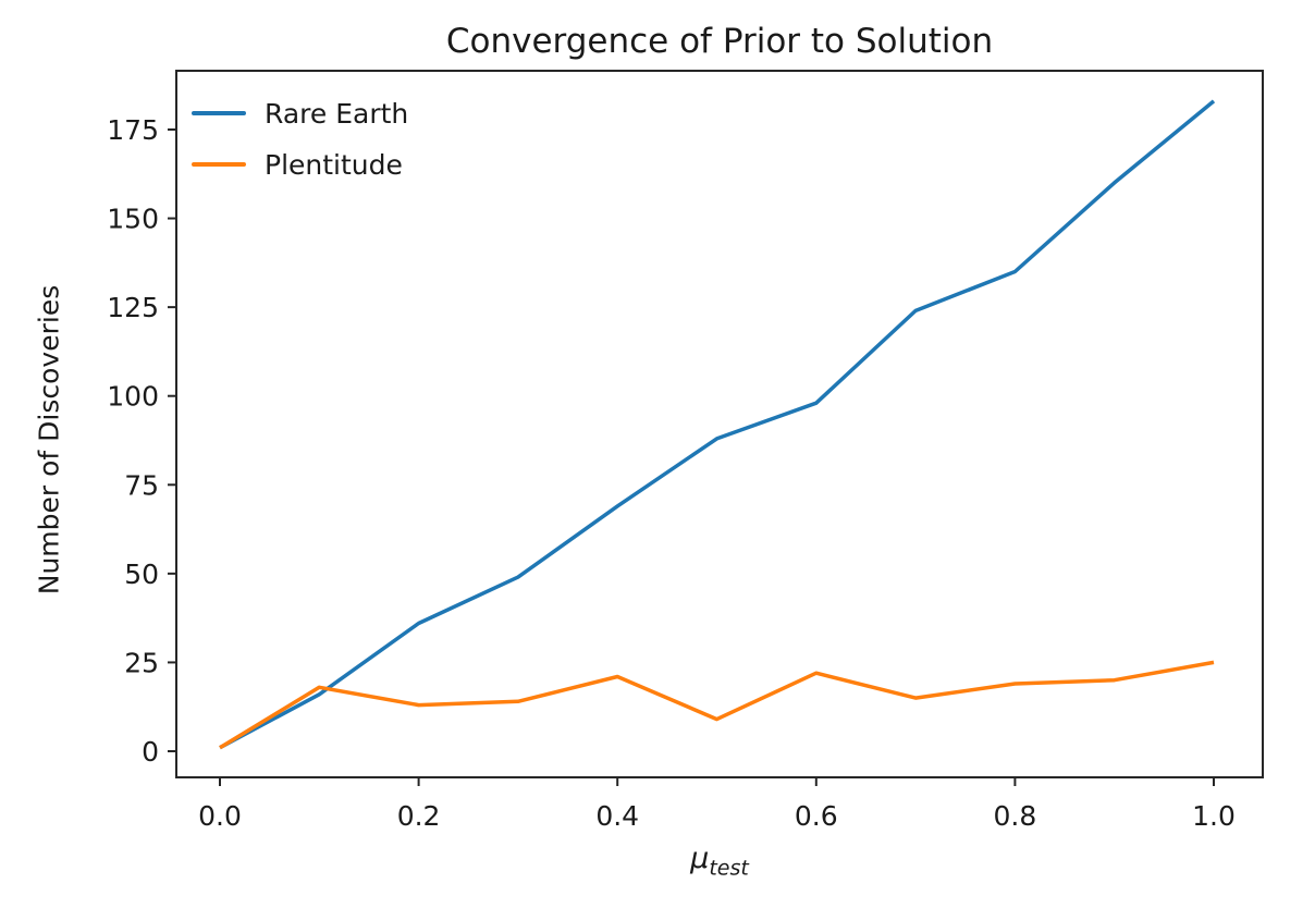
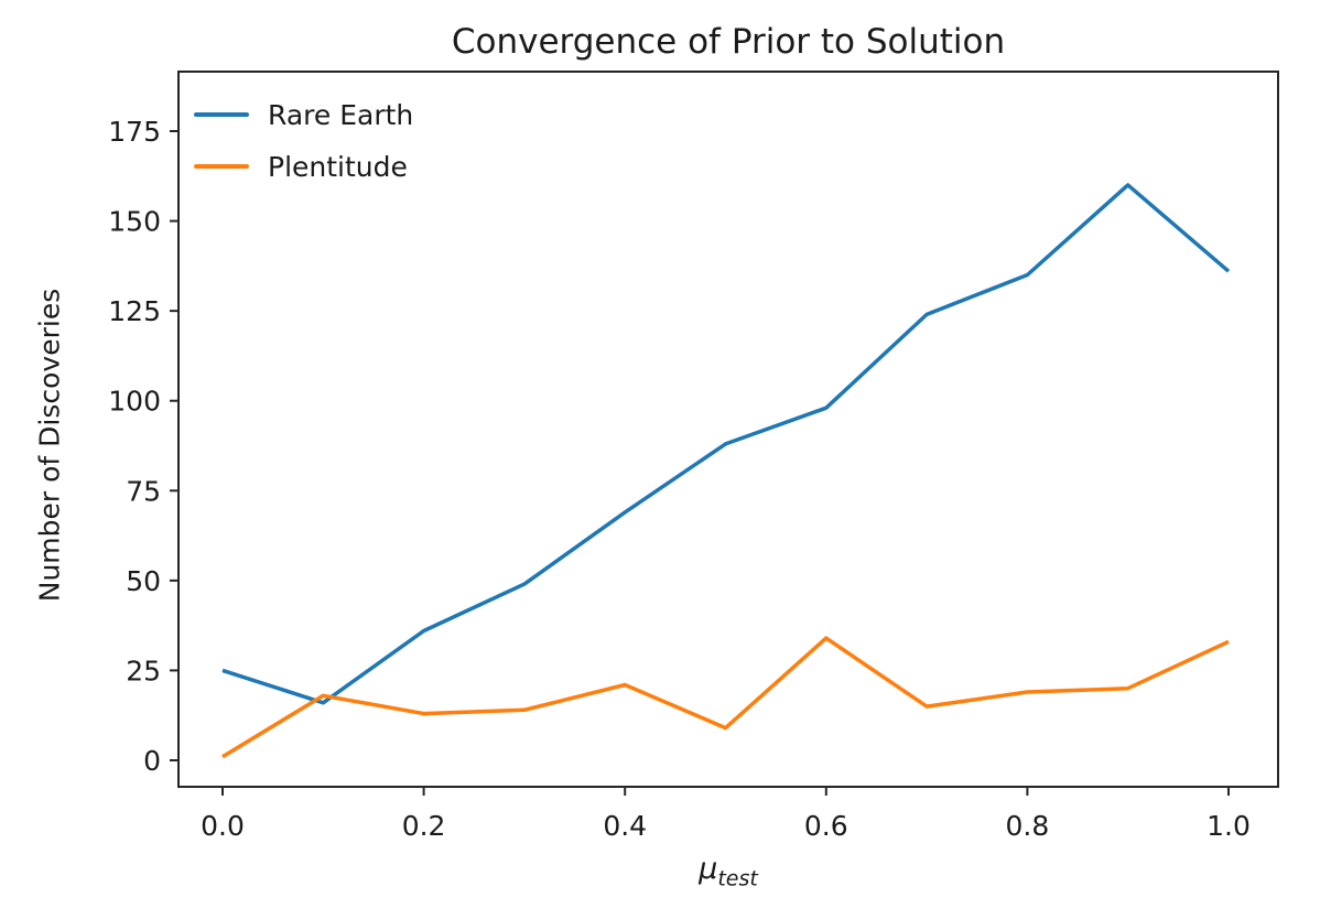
Rare Earth/0.0: 1 -> 25
Plentitude/0.6: 22 -> 34
Rare Earth/1.0: 183 -> 136
Plentitude/1.0: 25 -> 33
